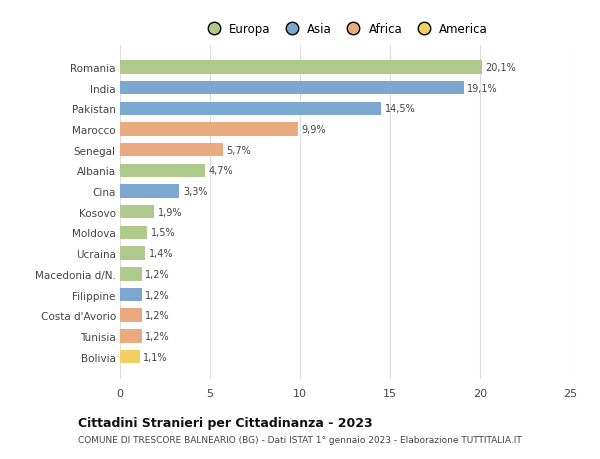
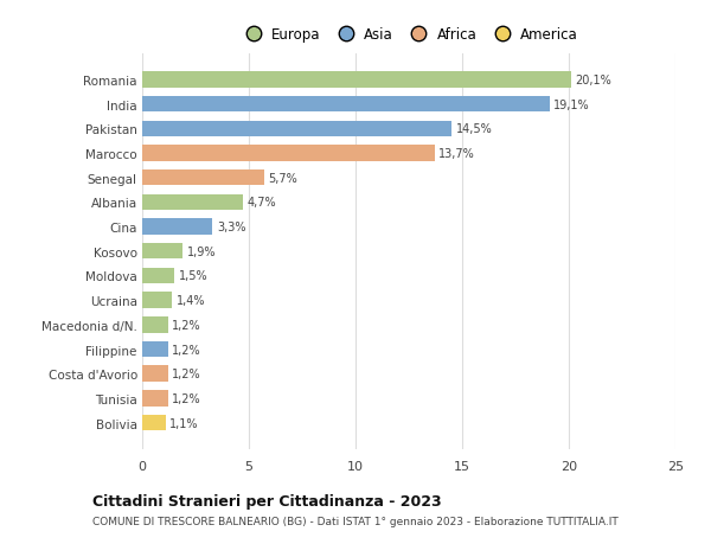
Marocco: 9,9% -> 13,7%
